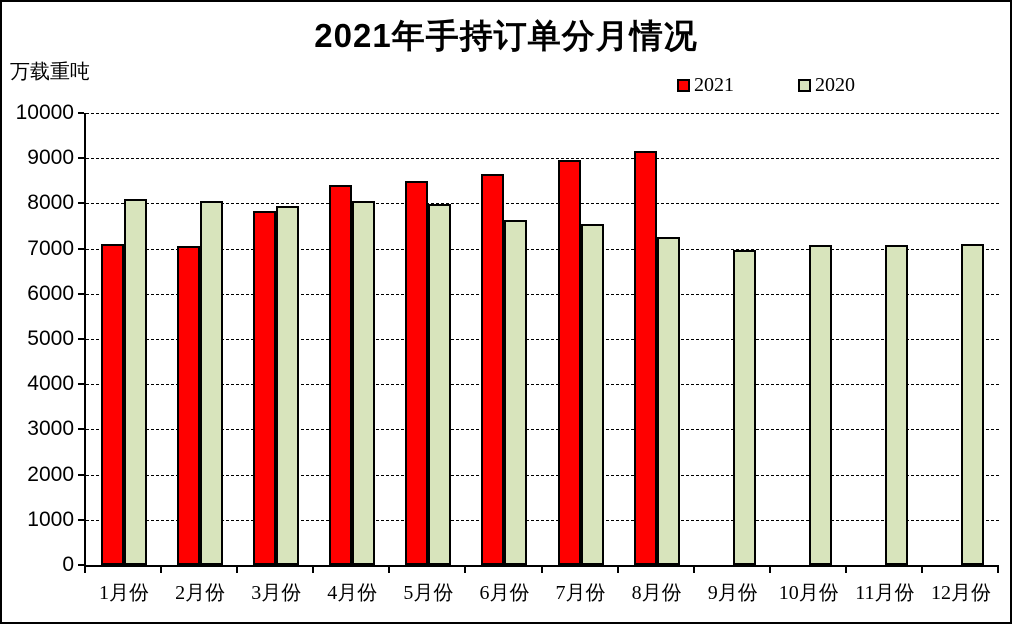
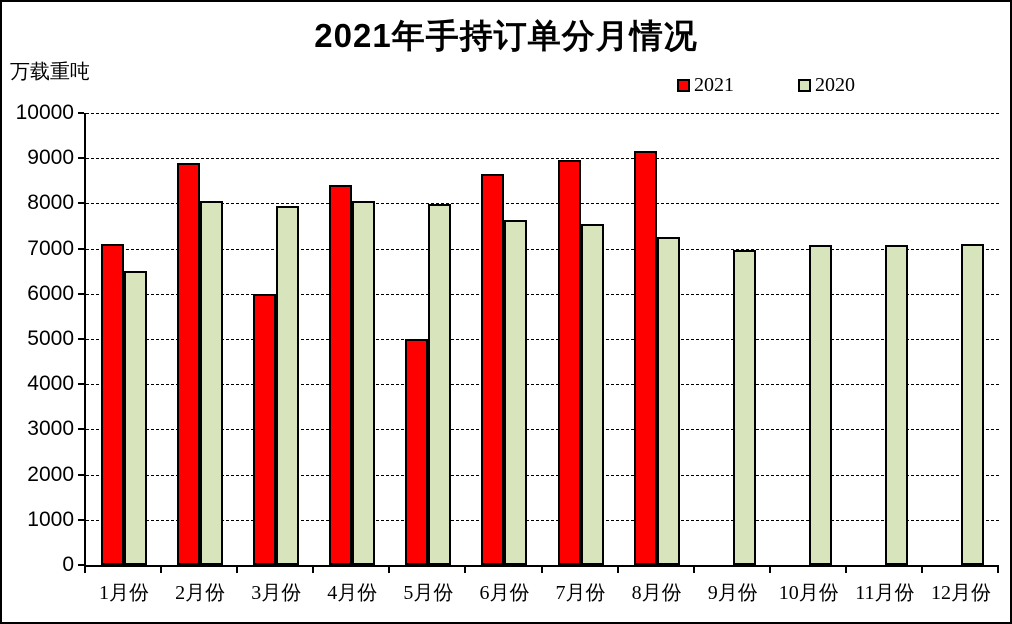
2020/1月份: 8100 -> 6500
2021/2月份: 7000 -> 8900
2021/3月份: 7800 -> 6000
2021/5月份: 8500 -> 5000
